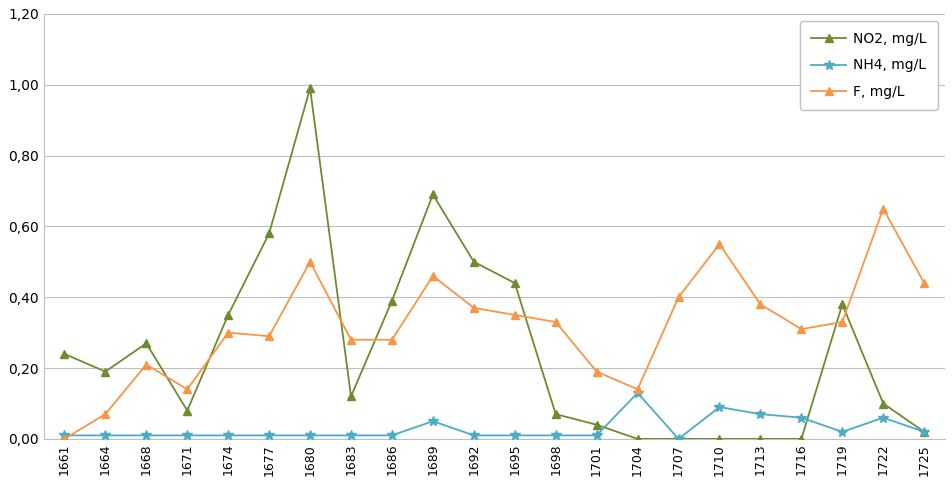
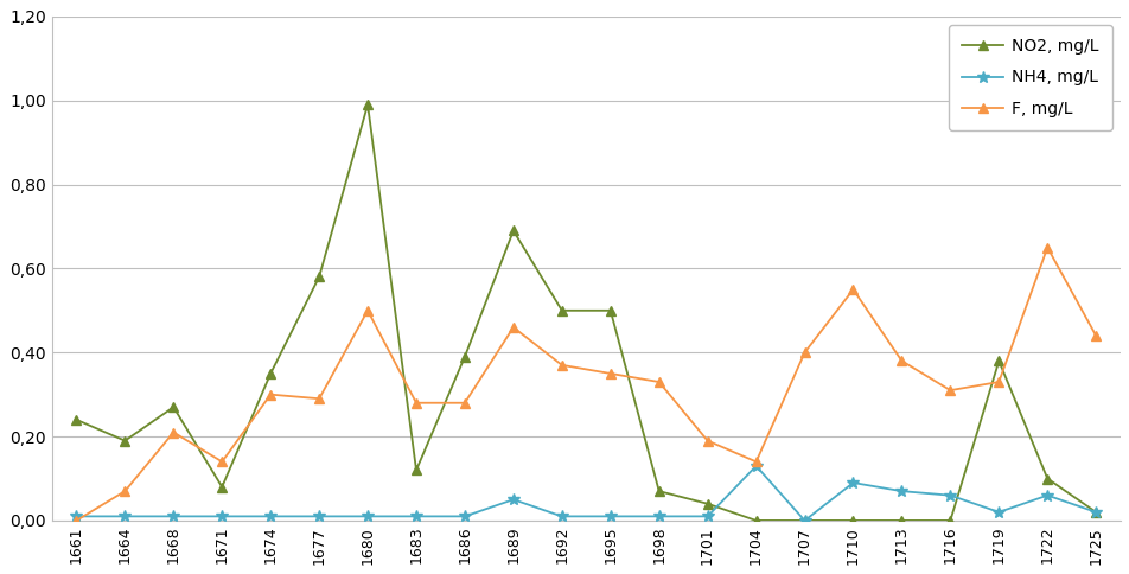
NO2, mg/L/1695: 0,44 -> 0,50
